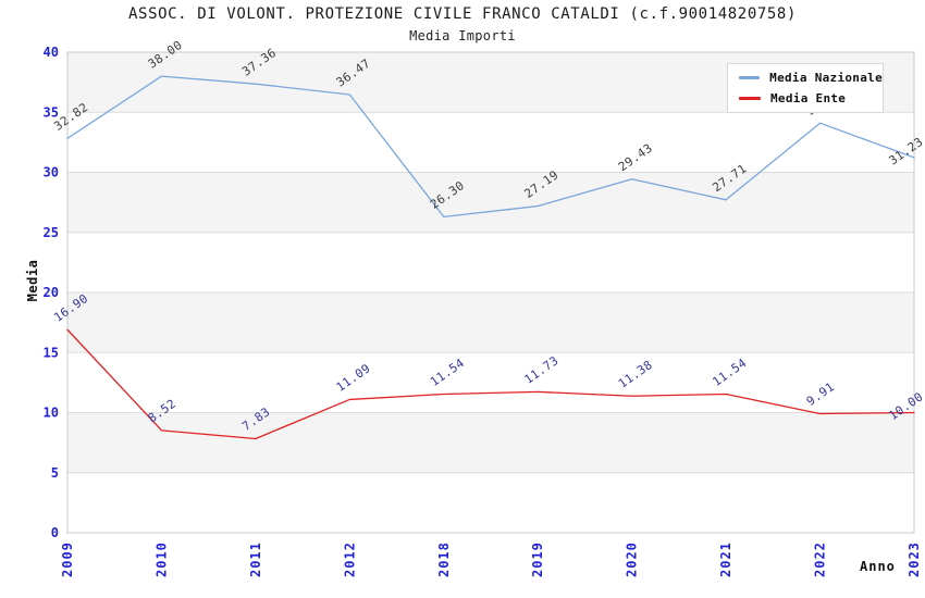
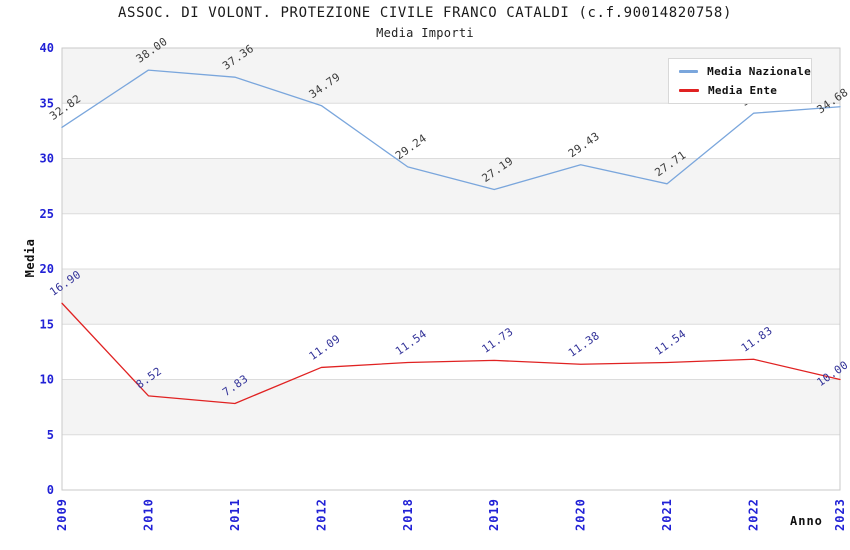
Media Nazionale/2012: 36.47 -> 34.79
Media Nazionale/2018: 26.30 -> 29.24
Media Ente/2022: 9.91 -> 11.83
Media Nazionale/2023: 31.23 -> 34.68
